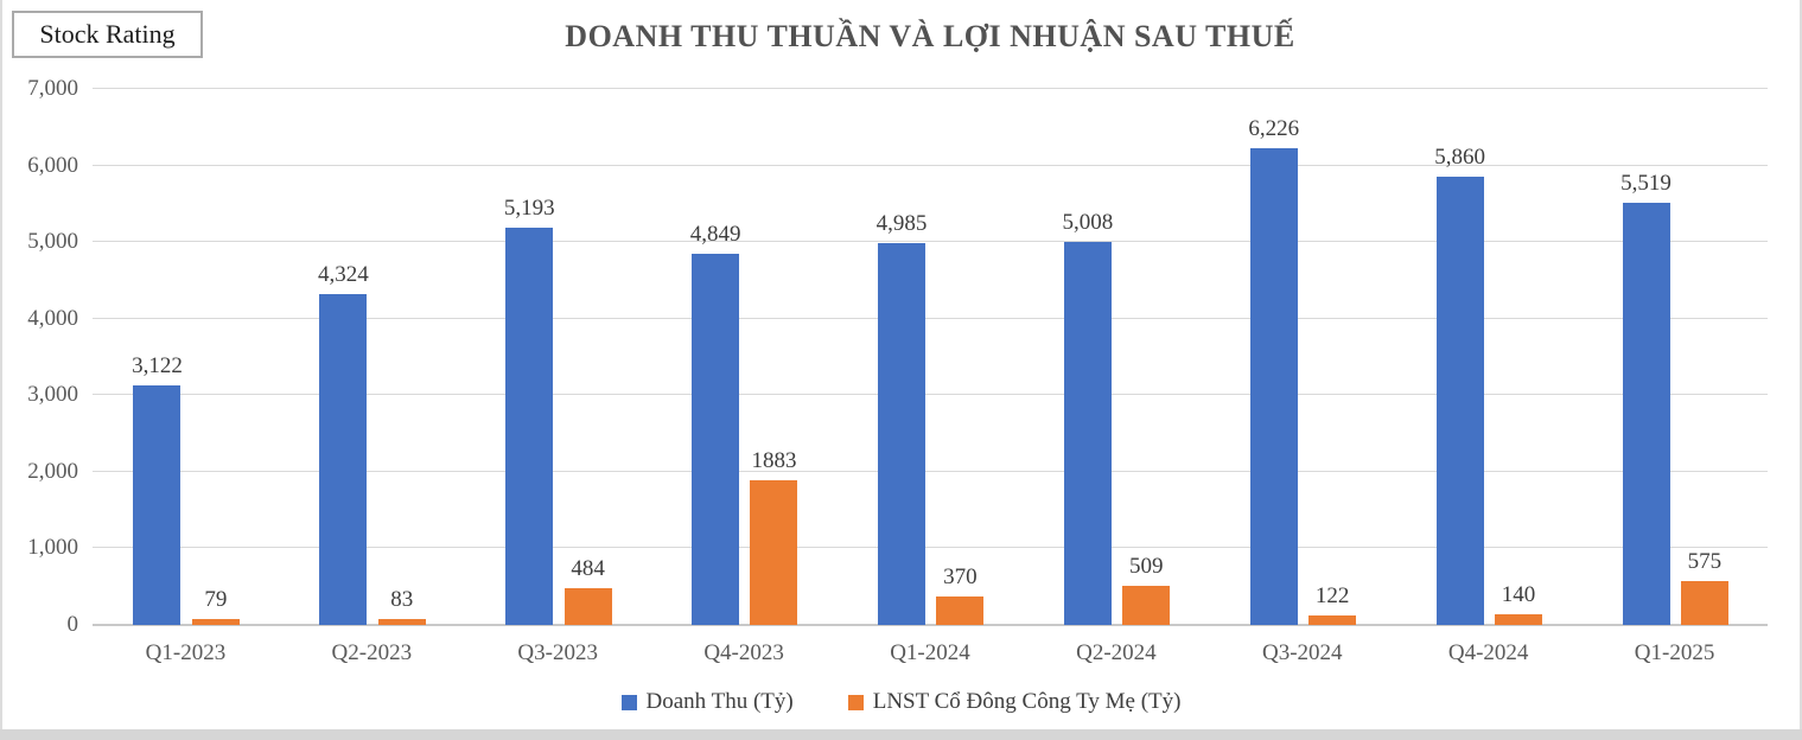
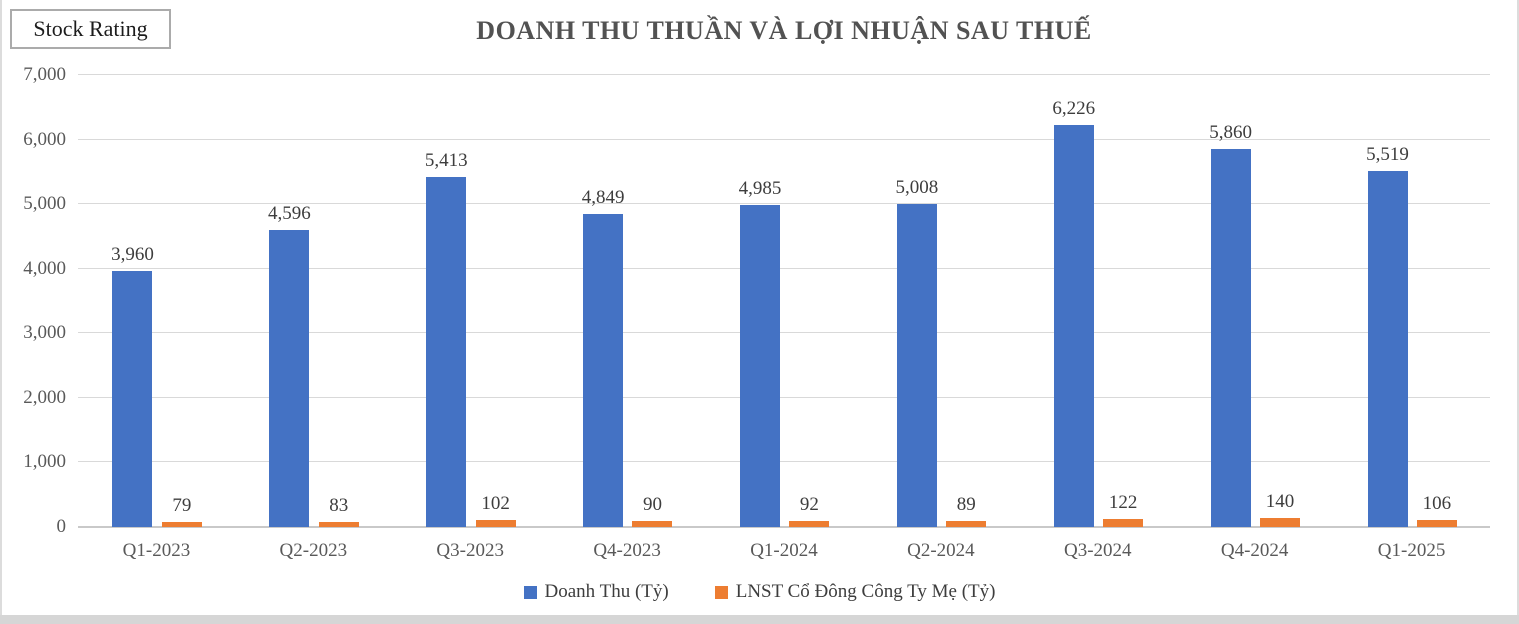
Doanh Thu (Tỷ)/Q1-2023: 3,122 -> 3,960
Doanh Thu (Tỷ)/Q2-2023: 4,324 -> 4,596
Doanh Thu (Tỷ)/Q3-2023: 5,193 -> 5,413
LNST Cổ Đông Công Ty Mẹ (Tỷ)/Q3-2023: 484 -> 102
LNST Cổ Đông Công Ty Mẹ (Tỷ)/Q4-2023: 1883 -> 90
LNST Cổ Đông Công Ty Mẹ (Tỷ)/Q1-2024: 370 -> 92
LNST Cổ Đông Công Ty Mẹ (Tỷ)/Q2-2024: 509 -> 89
LNST Cổ Đông Công Ty Mẹ (Tỷ)/Q1-2025: 575 -> 106
